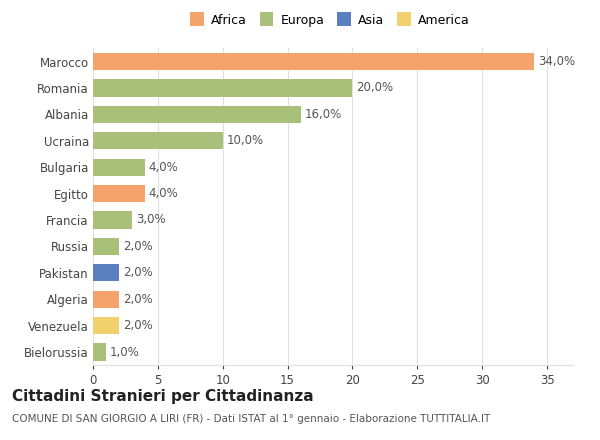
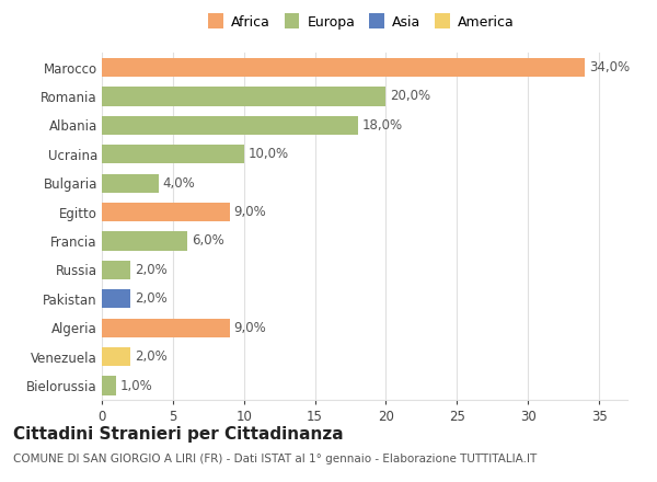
Albania: 16,0% -> 18,0%
Egitto: 4,0% -> 9,0%
Francia: 3,0% -> 6,0%
Algeria: 2,0% -> 9,0%
